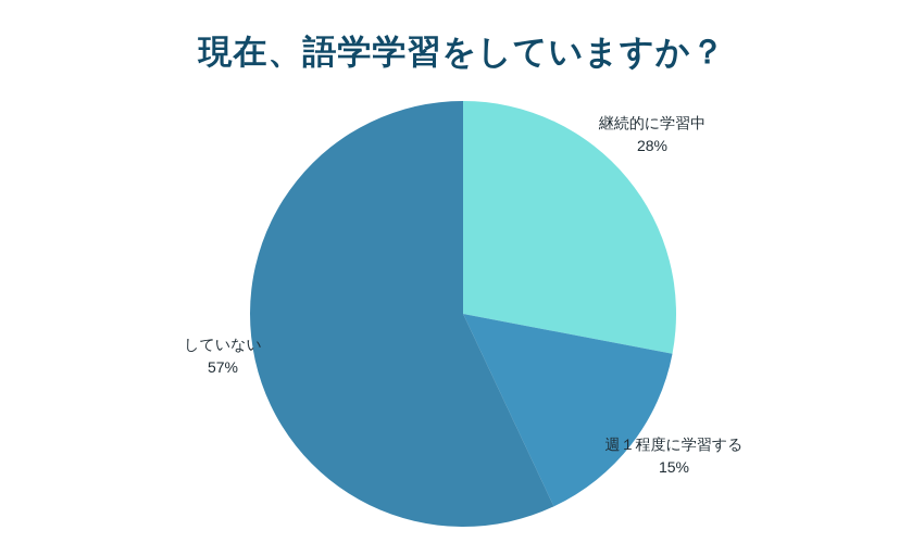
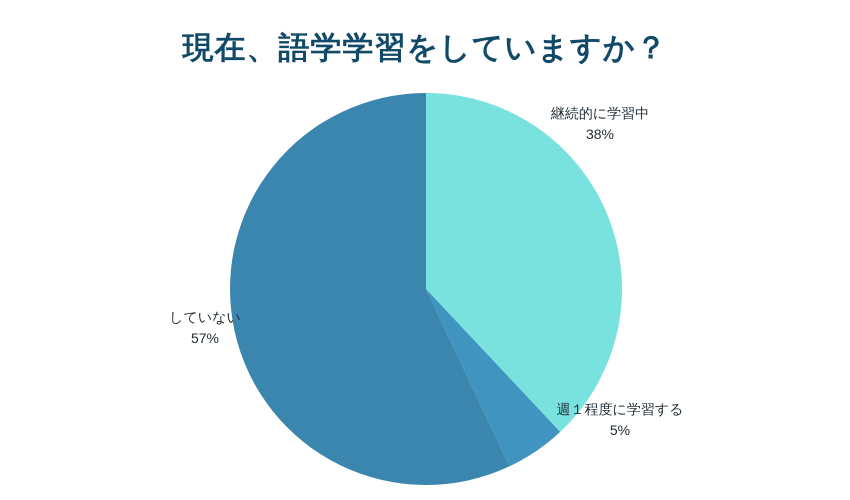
継続的に学習中: 28% -> 38%
週１程度に学習する: 15% -> 5%
